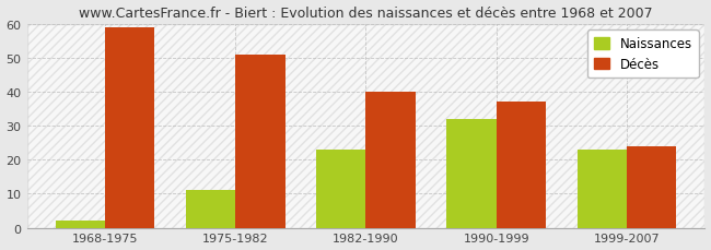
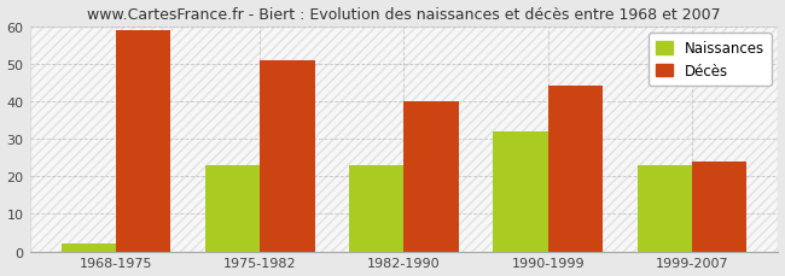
Naissances/1975-1982: 11 -> 23
Décès/1990-1999: 37 -> 44
